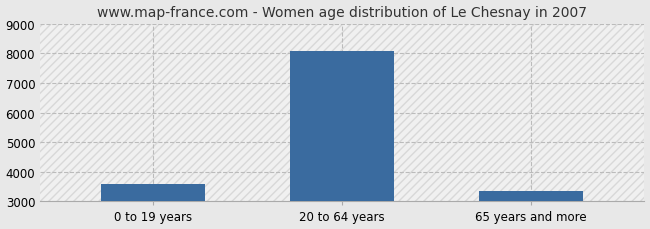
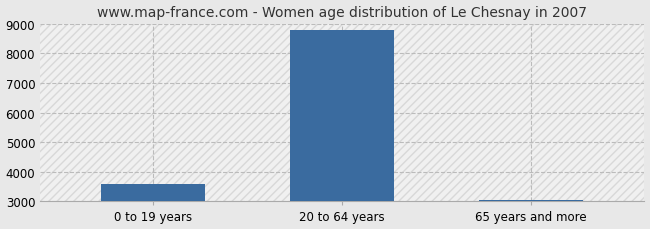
20 to 64 years: 8100 -> 8800
65 years and more: 3350 -> 3050
